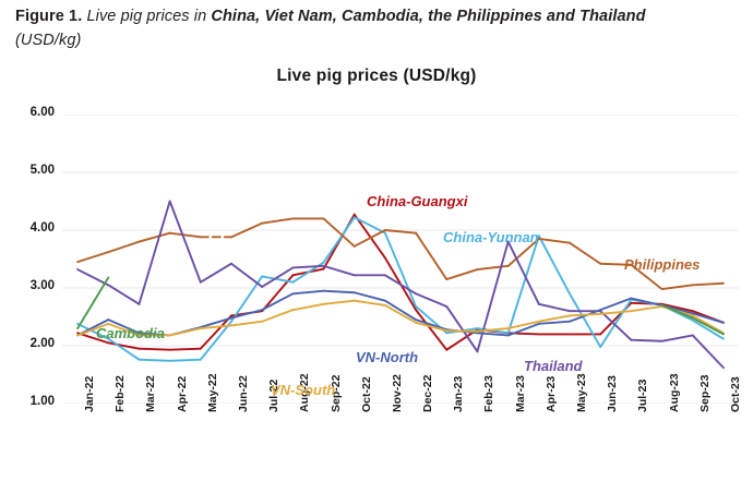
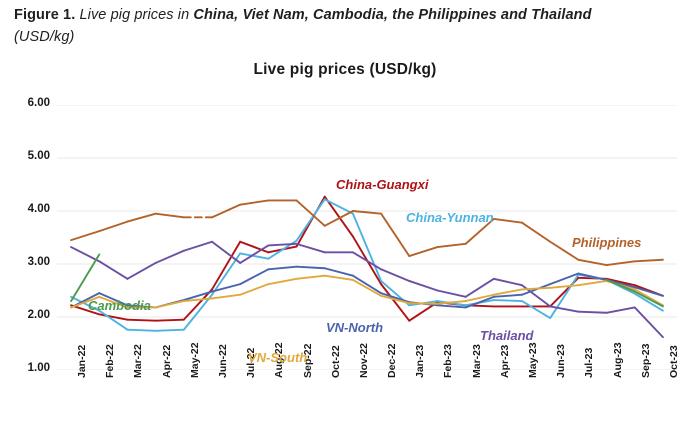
Thailand/Apr-22: 4.5 -> 3.0
Thailand/May-22: 3.1 -> 3.2
China-Guangxi/Jul-22: 2.6 -> 3.4
Thailand/Feb-23: 1.9 -> 2.5
Thailand/Mar-23: 3.8 -> 2.4
China-Yunnan/Apr-23: 3.9 -> 2.3
China-Yunnan/May-23: 2.9 -> 2.3
Thailand/Jun-23: 2.6 -> 2.2
Philippines/Jul-23: 3.4 -> 3.1
